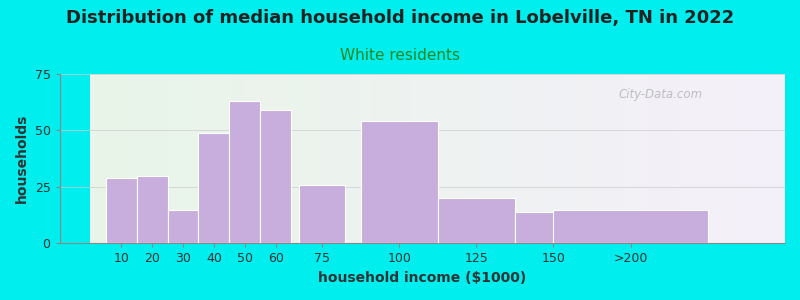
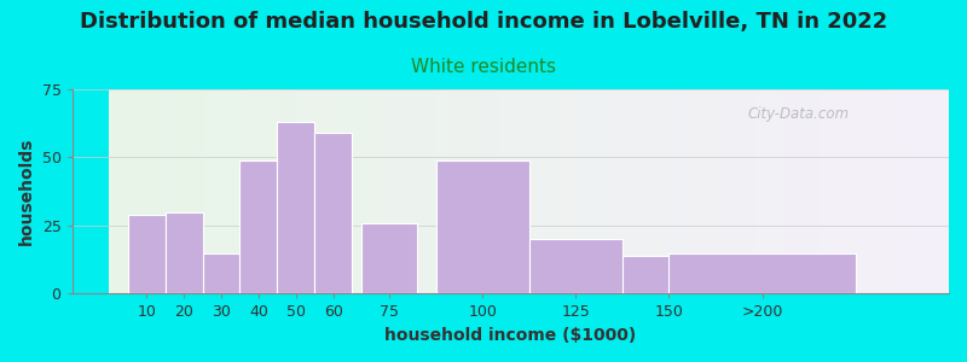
100: 54 -> 49
